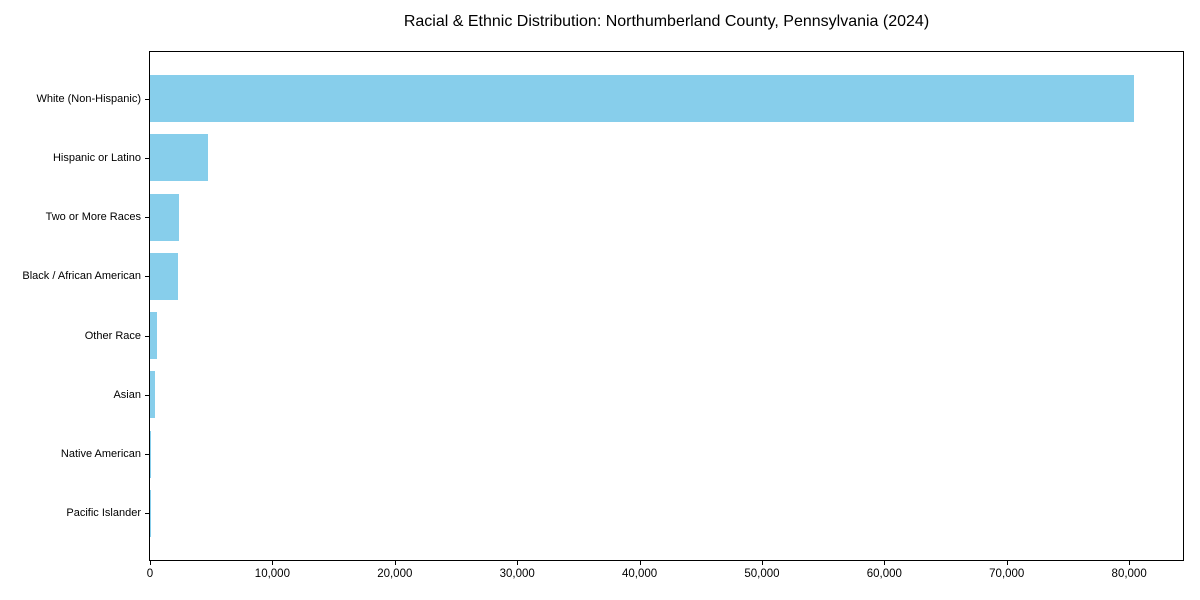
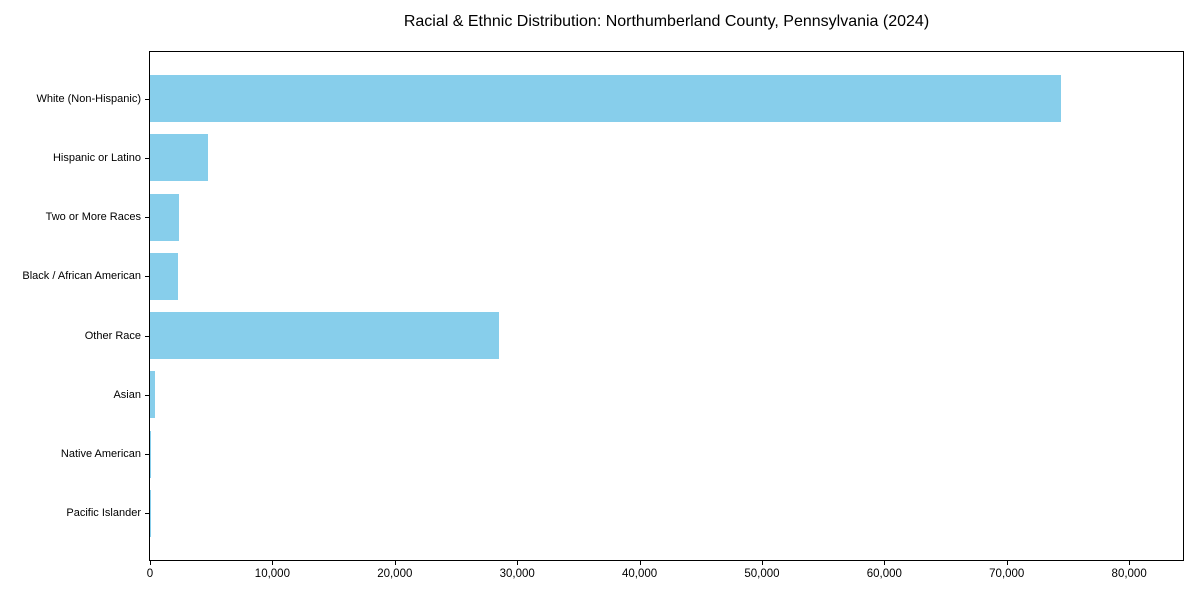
White (Non-Hispanic): 80400 -> 74400
Other Race: 600 -> 28500
